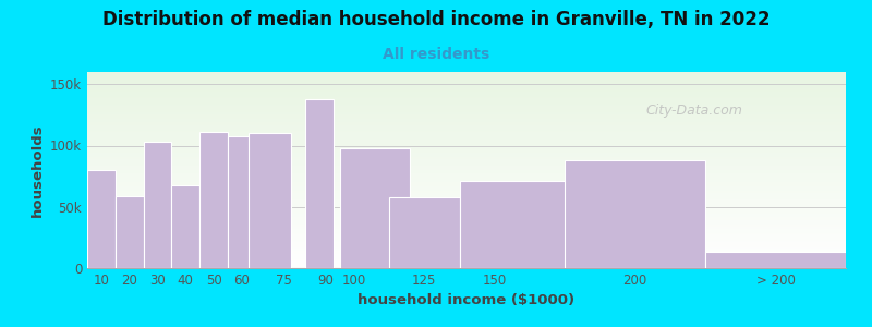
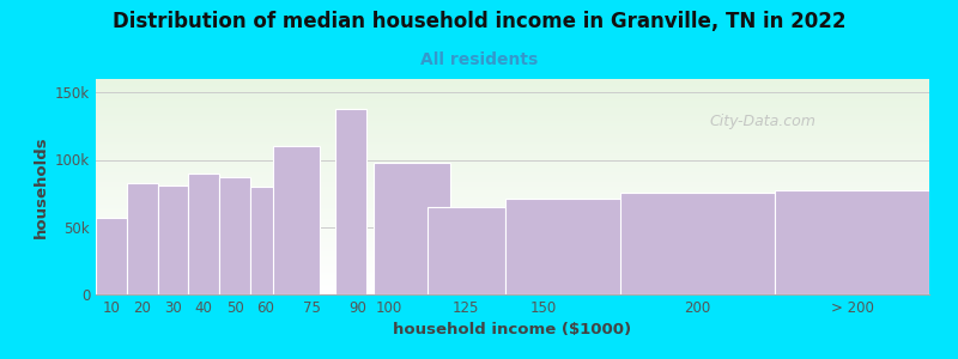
10: 80k -> 57k
20: 59k -> 83k
30: 103k -> 81k
40: 68k -> 90k
50: 111k -> 87k
60: 108k -> 80k
125: 58k -> 65k
200: 88k -> 76k
> 200: 13k -> 77k
